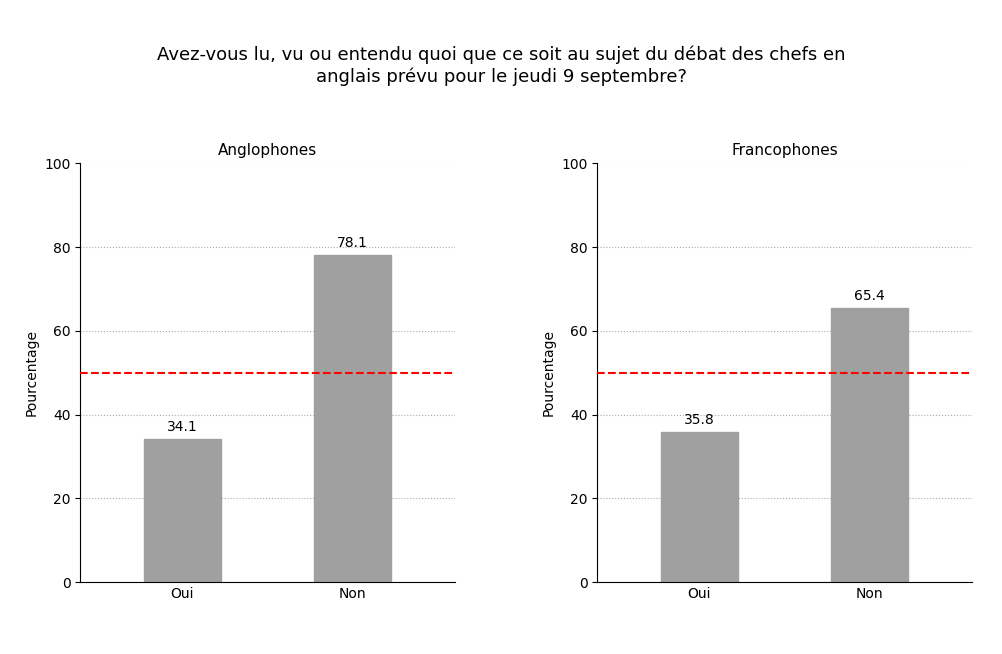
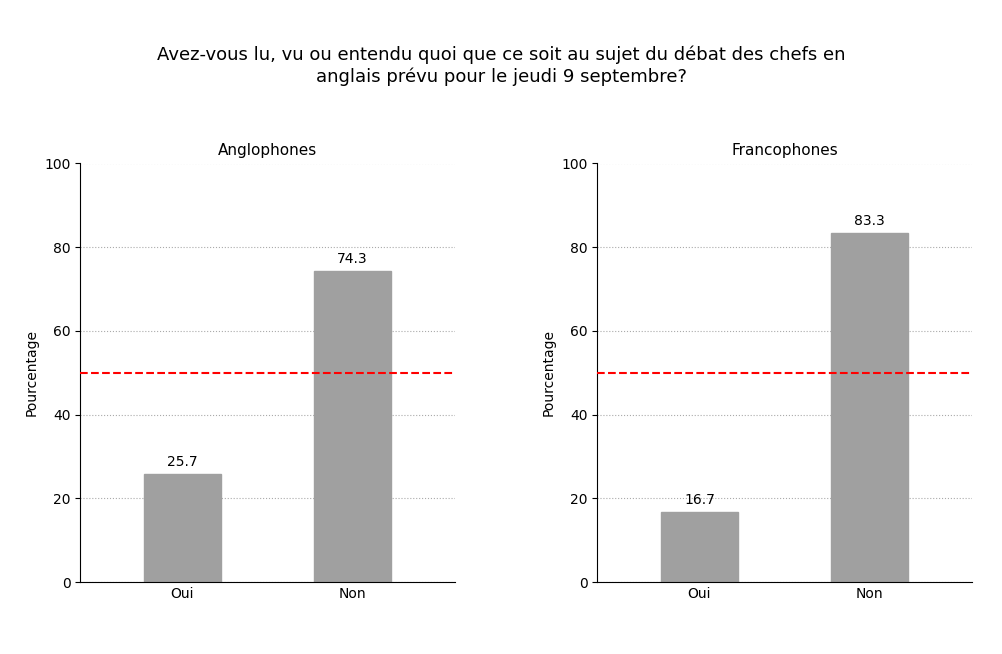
Anglophones/Oui: 34.1 -> 25.7
Anglophones/Non: 78.1 -> 74.3
Francophones/Oui: 35.8 -> 16.7
Francophones/Non: 65.4 -> 83.3
